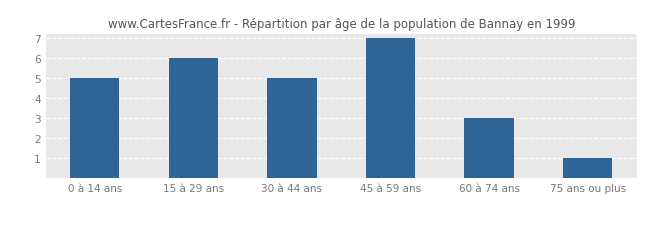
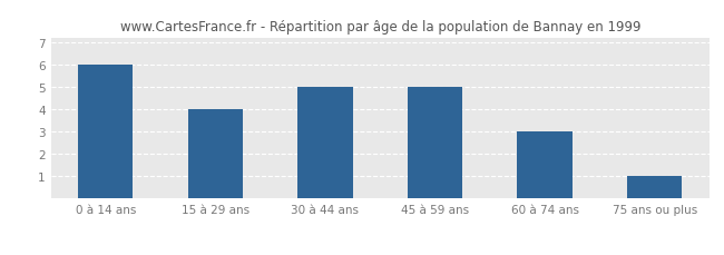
0 à 14 ans: 5 -> 6
15 à 29 ans: 6 -> 4
45 à 59 ans: 7 -> 5
